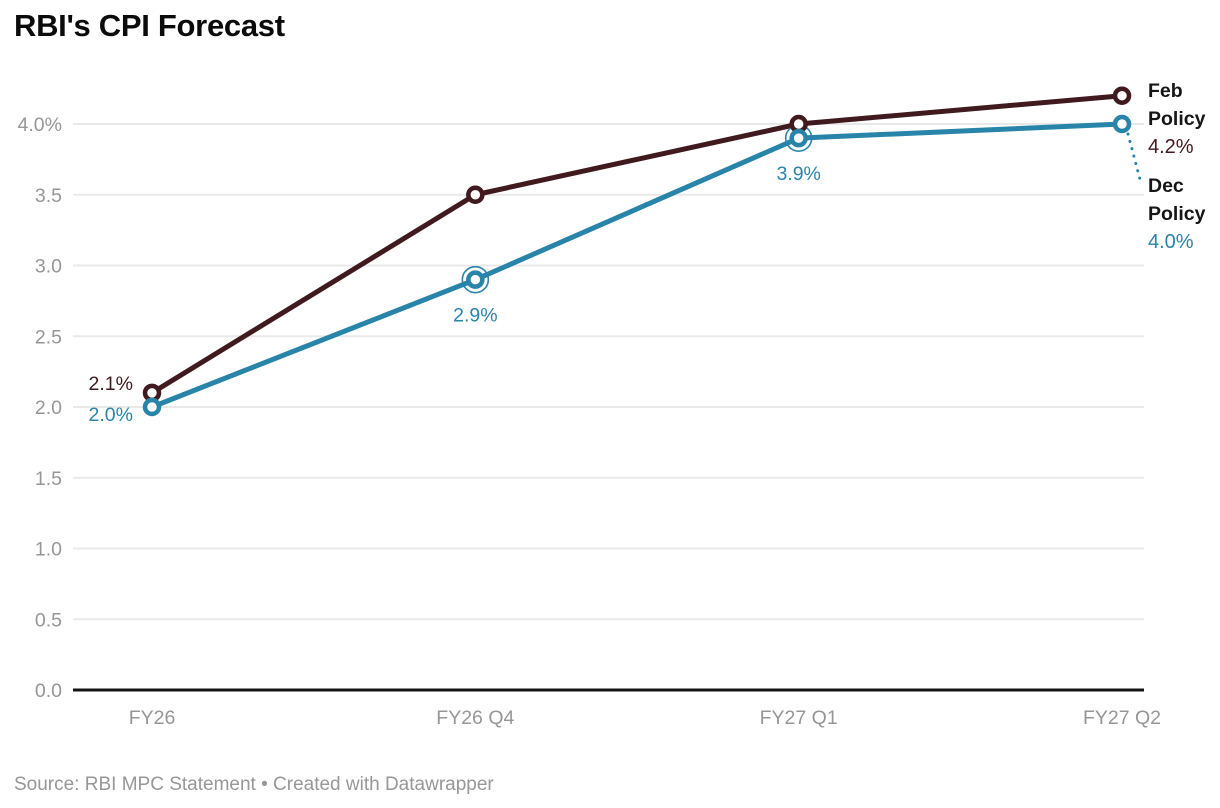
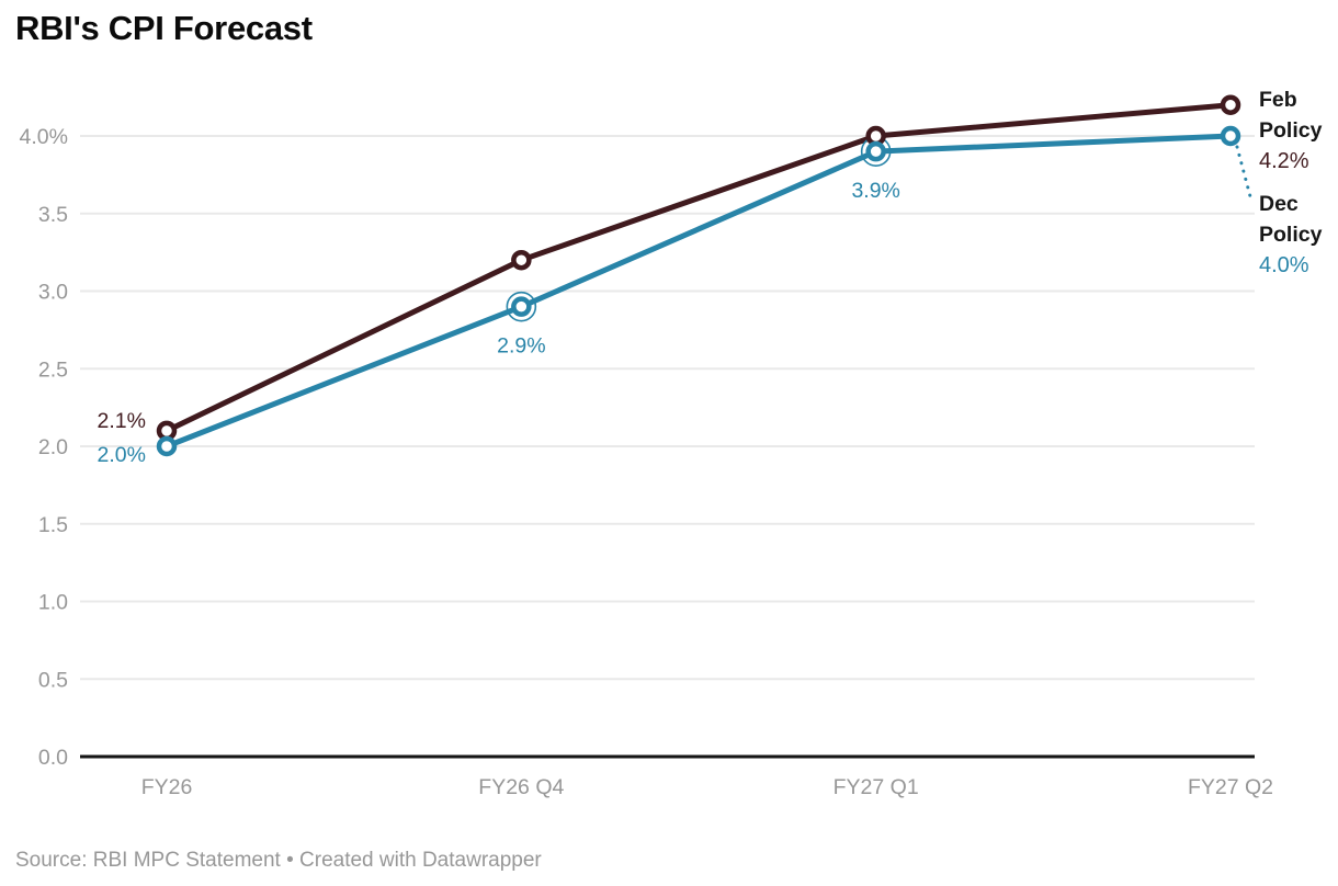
Feb Policy/FY26 Q4: 3.5% -> 3.2%
